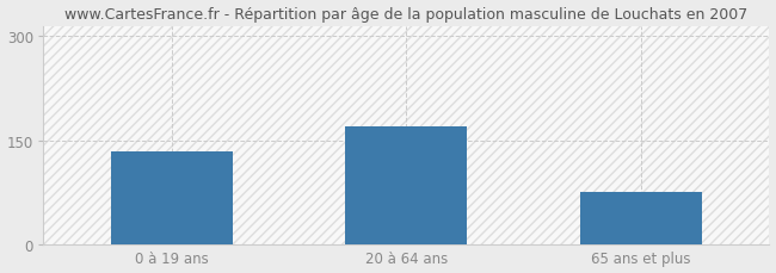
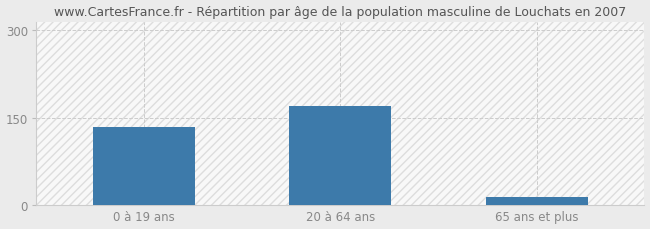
65 ans et plus: 76 -> 13
